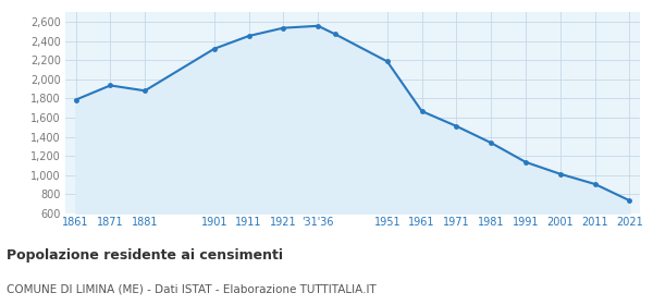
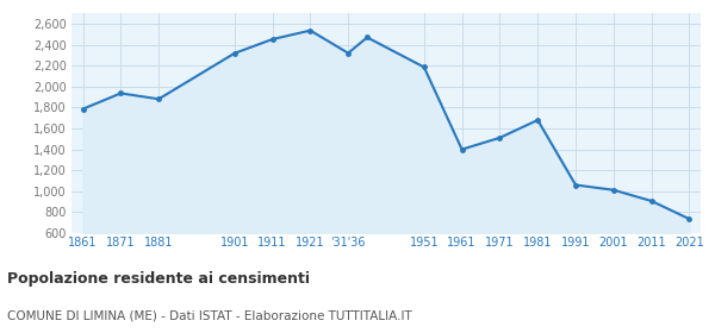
'31'36: 2,560 -> 2,320
1961: 1,670 -> 1,400
1981: 1,340 -> 1,680
1991: 1,140 -> 1,060
